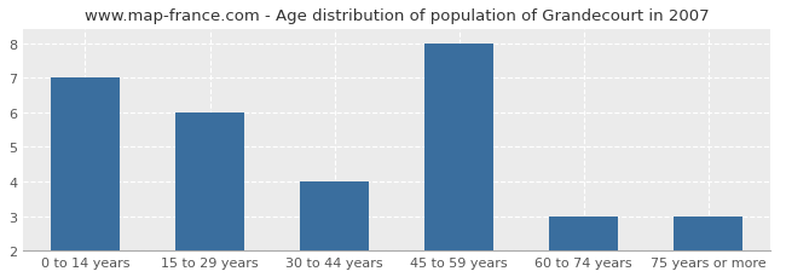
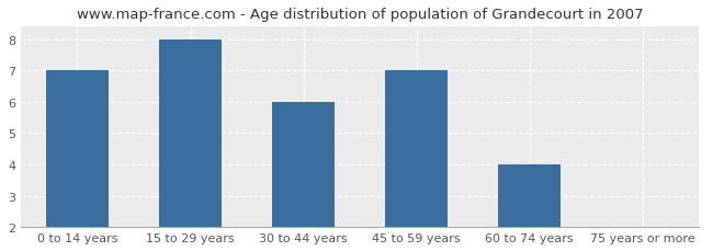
15 to 29 years: 6 -> 8
30 to 44 years: 4 -> 6
45 to 59 years: 8 -> 7
60 to 74 years: 3 -> 4
75 years or more: 3 -> 2
